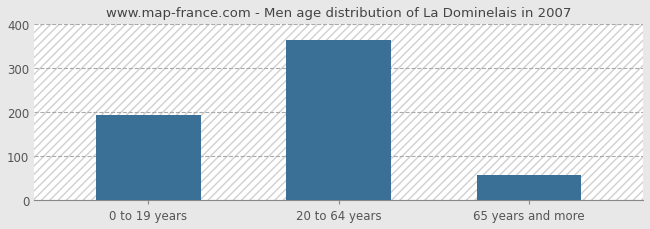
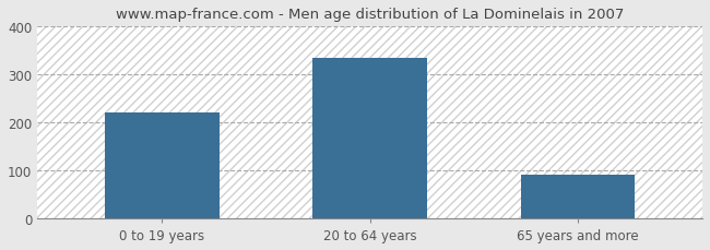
0 to 19 years: 194 -> 220
20 to 64 years: 365 -> 335
65 years and more: 57 -> 90
